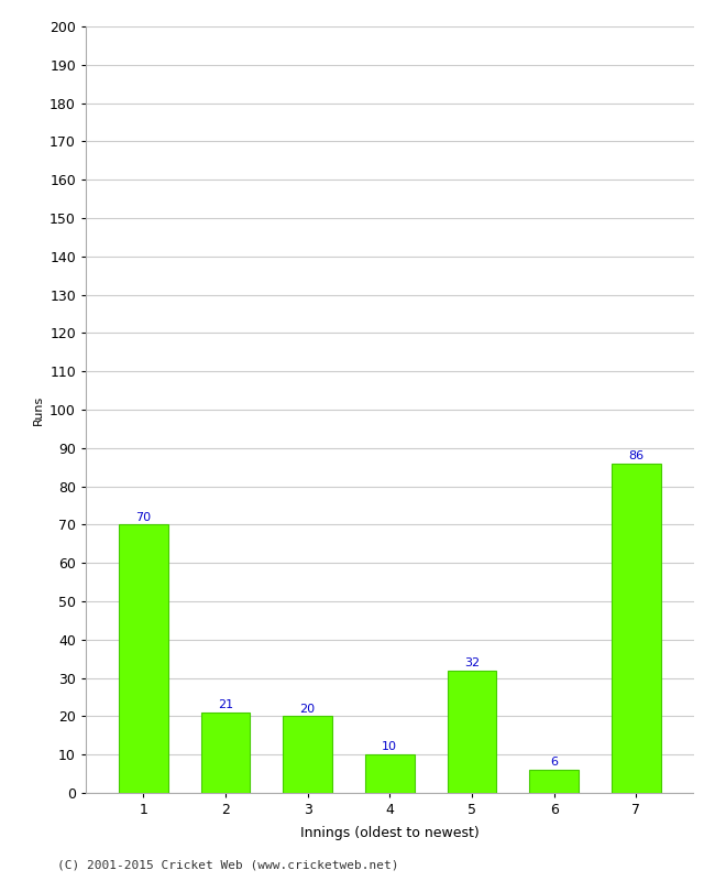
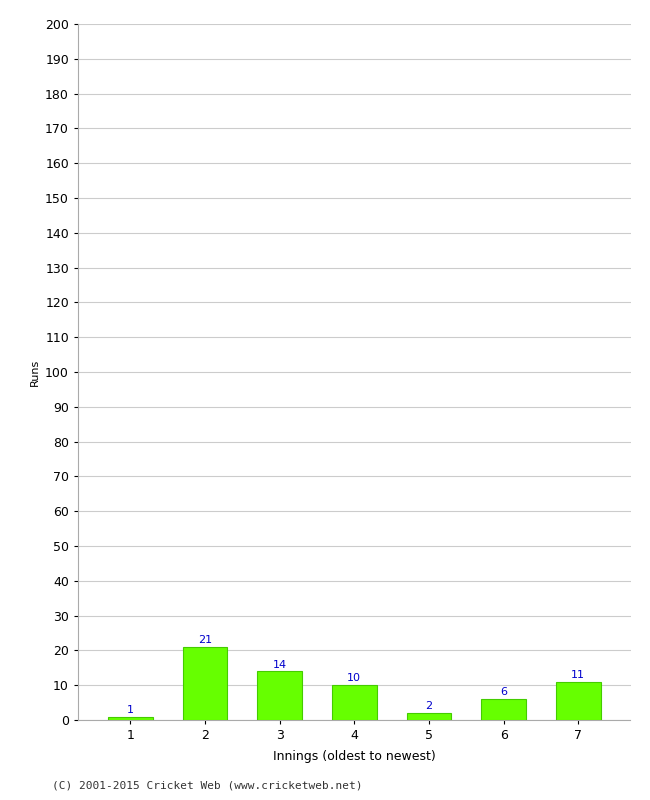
1: 70 -> 1
3: 20 -> 14
5: 32 -> 2
7: 86 -> 11
